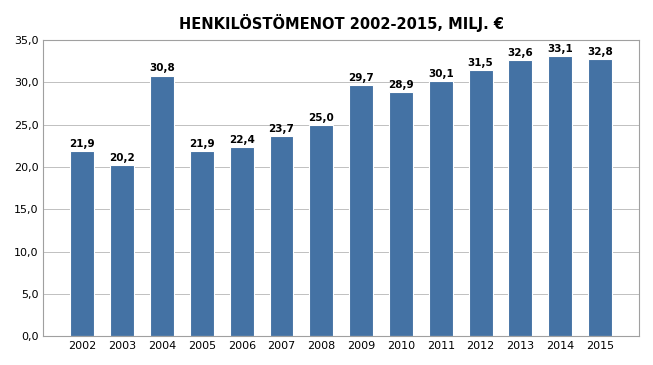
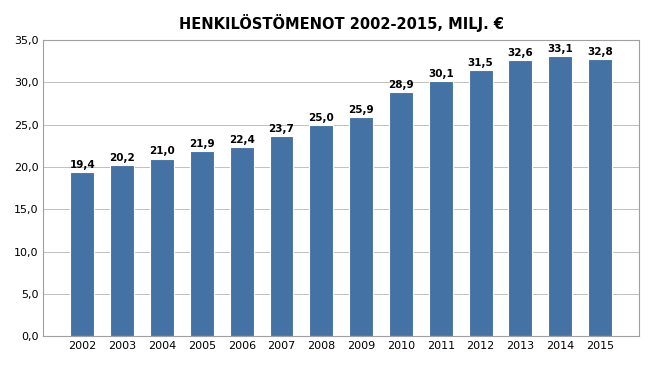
2002: 21,9 -> 19,4
2004: 30,8 -> 21,0
2009: 29,7 -> 25,9
